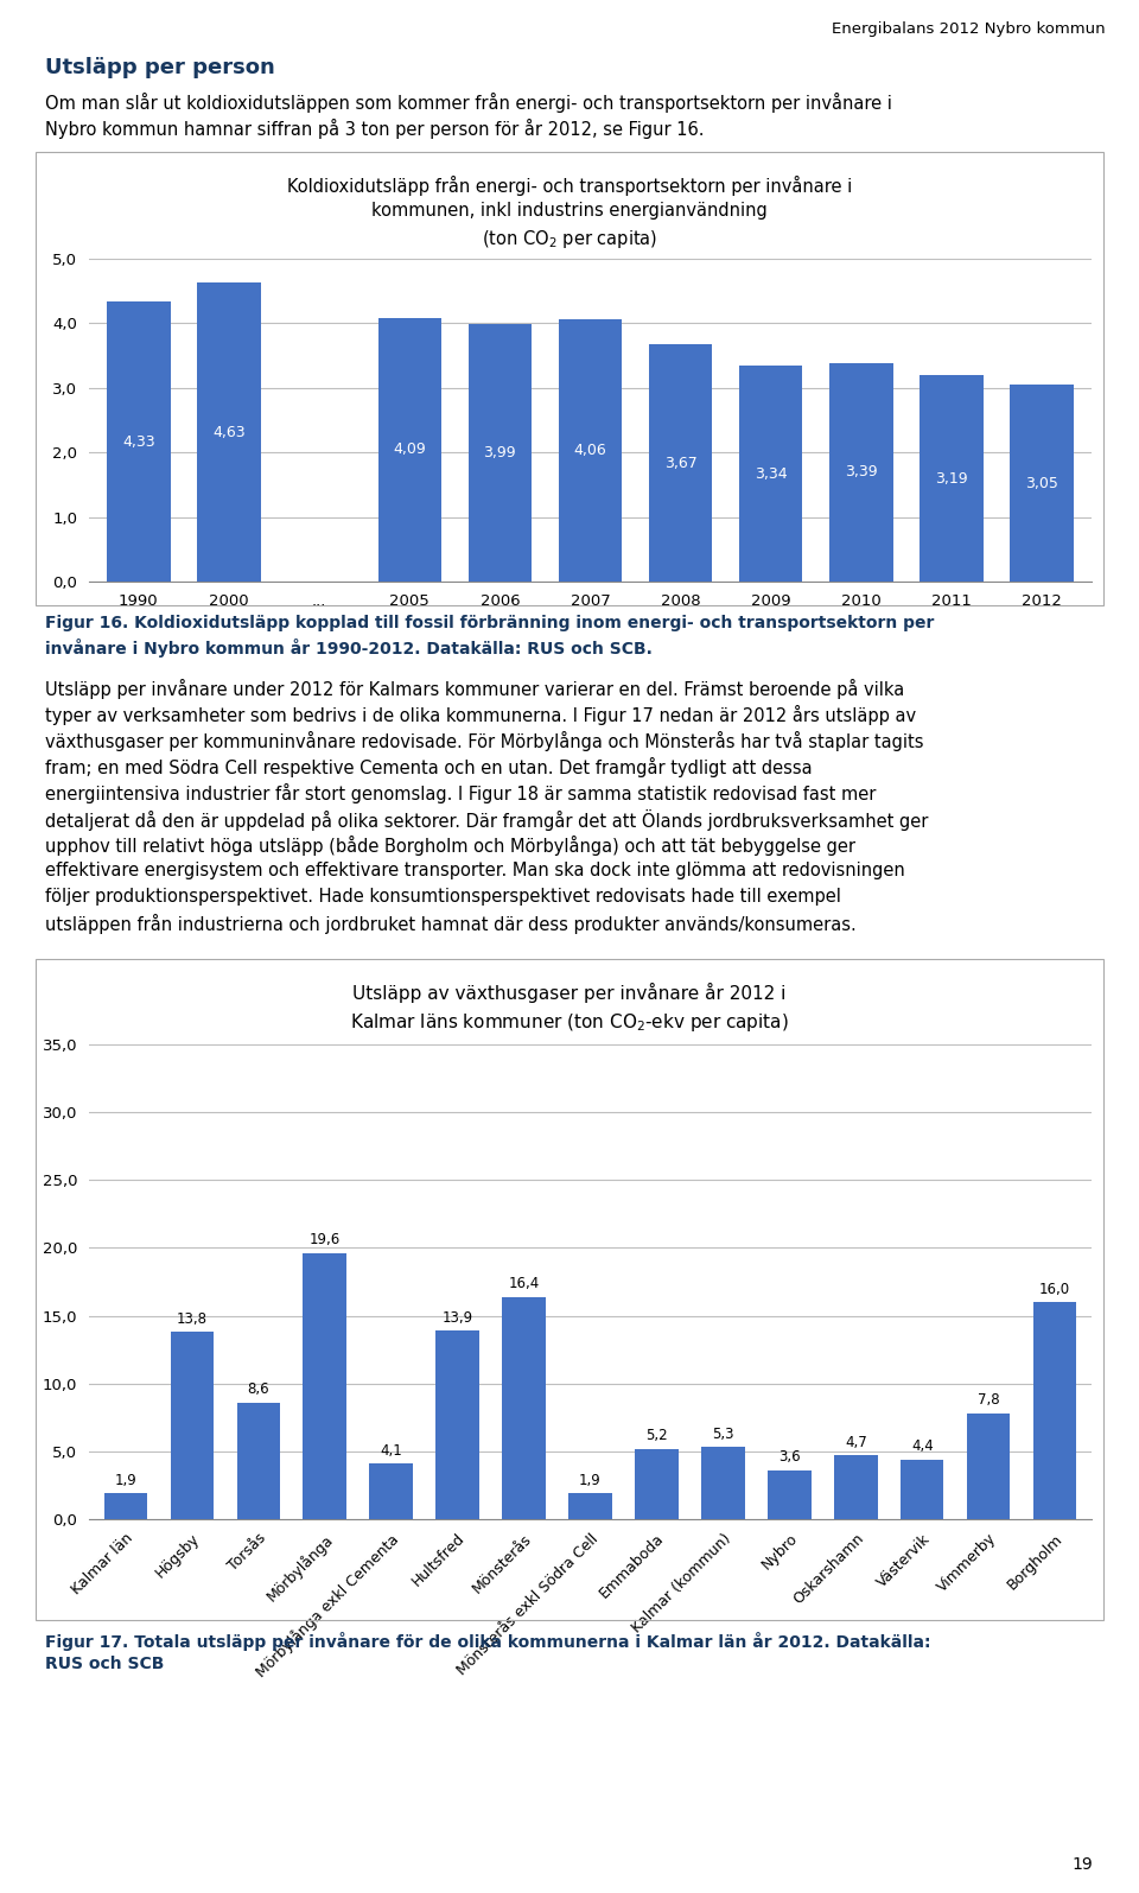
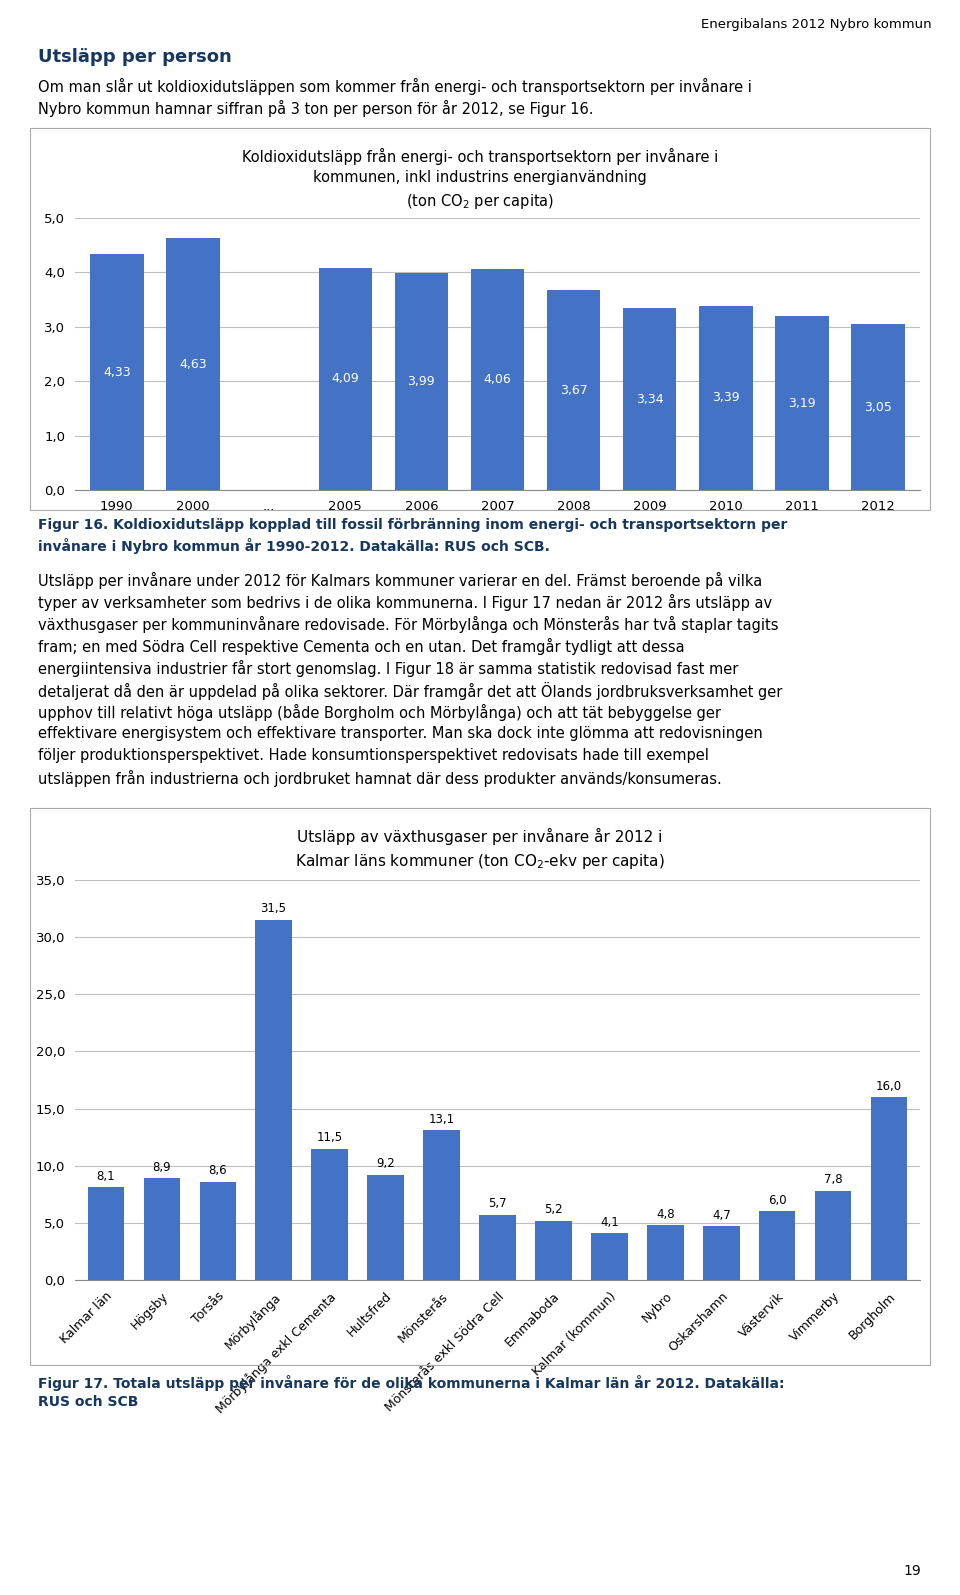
Kalmar län: 1,9 -> 8,1
Högsby: 13,8 -> 8,9
Mörbylånga: 19,6 -> 31,5
Mörbylånga exkl Cementa: 4,1 -> 11,5
Hultsfred: 13,9 -> 9,2
Mönsterås: 16,4 -> 13,1
Mönsterås exkl Södra Cell: 1,9 -> 5,7
Kalmar (kommun): 5,3 -> 4,1
Nybro: 3,6 -> 4,8
Västervik: 4,4 -> 6,0
